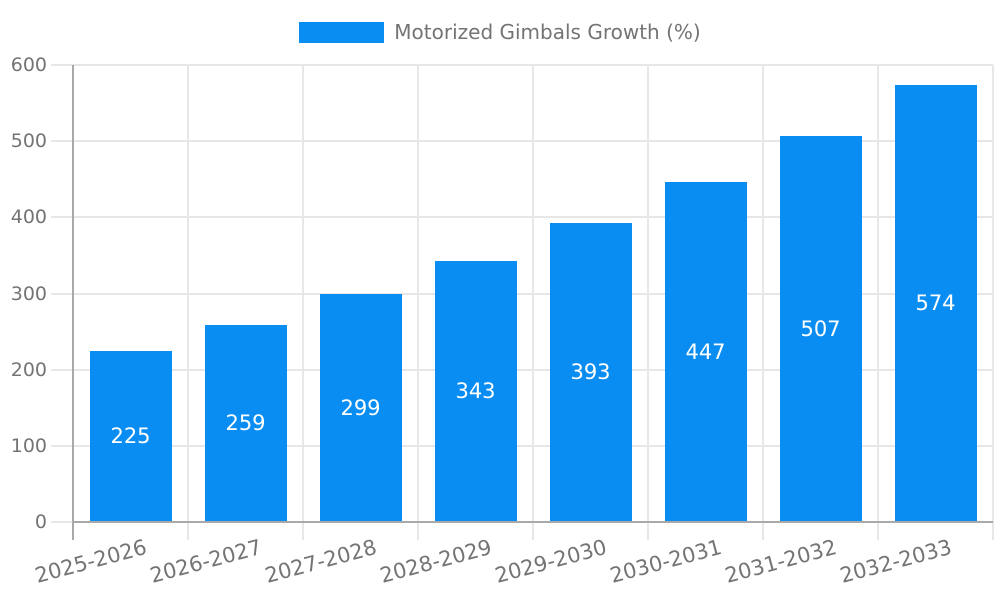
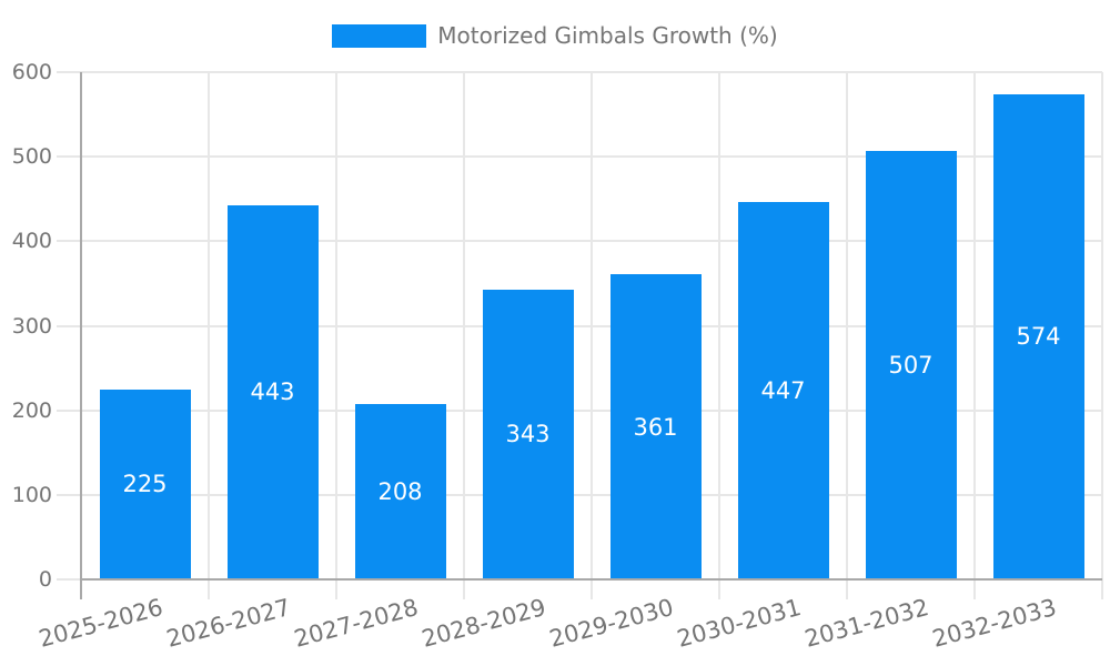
2026-2027: 259 -> 443
2027-2028: 299 -> 208
2029-2030: 393 -> 361
